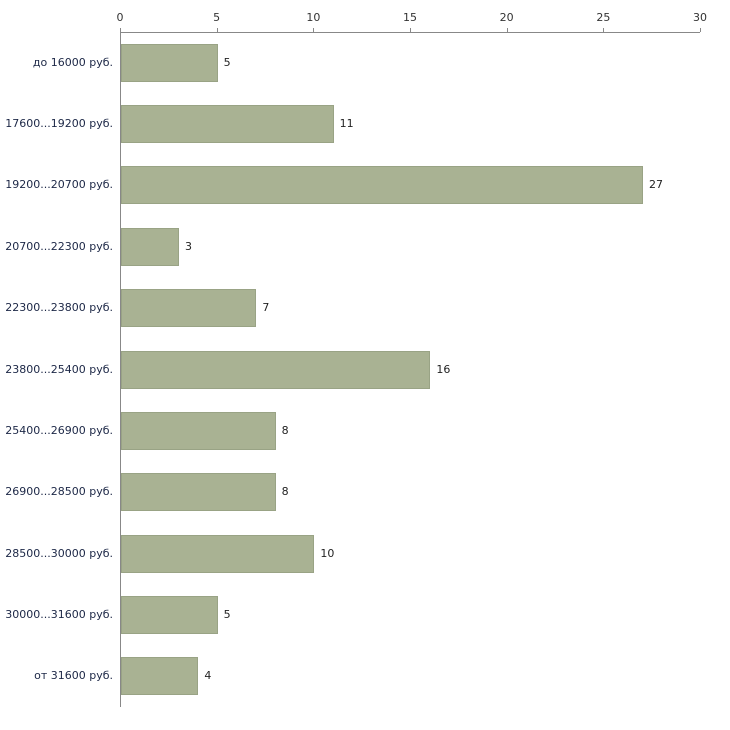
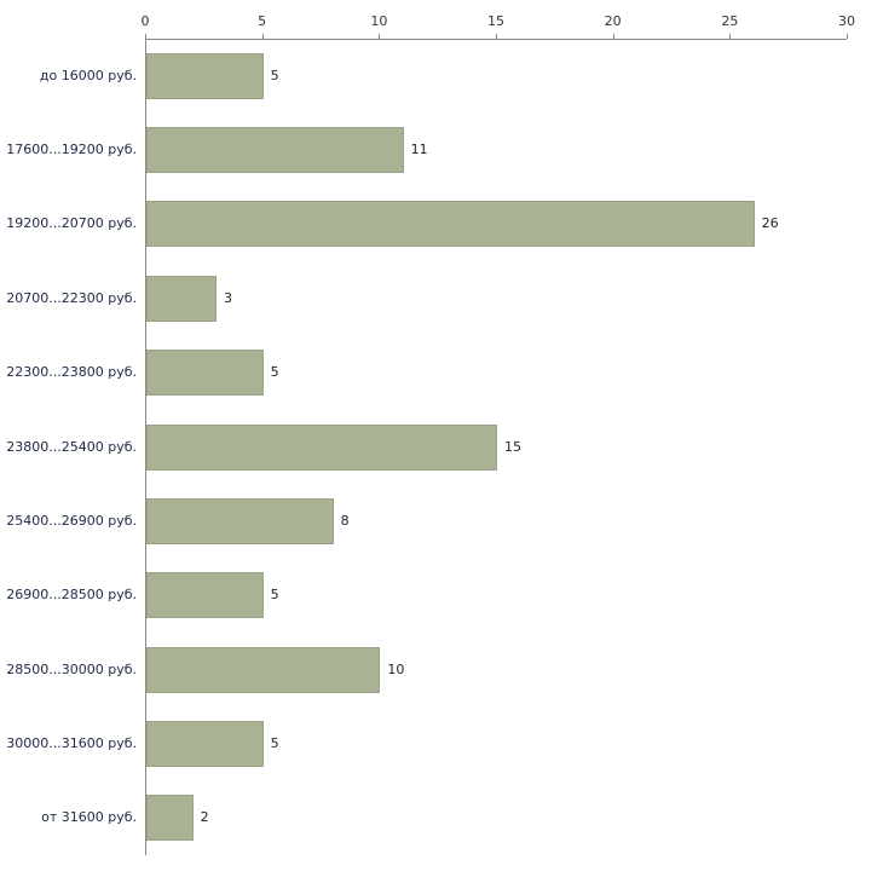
19200...20700 руб.: 27 -> 26
22300...23800 руб.: 7 -> 5
23800...25400 руб.: 16 -> 15
26900...28500 руб.: 8 -> 5
от 31600 руб.: 4 -> 2
